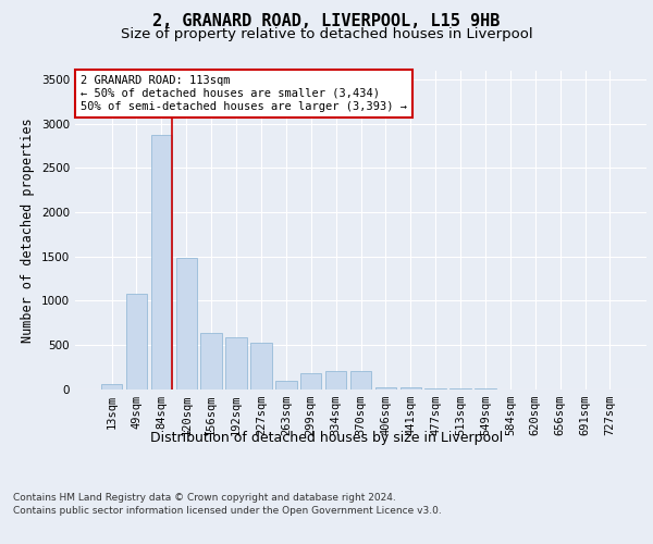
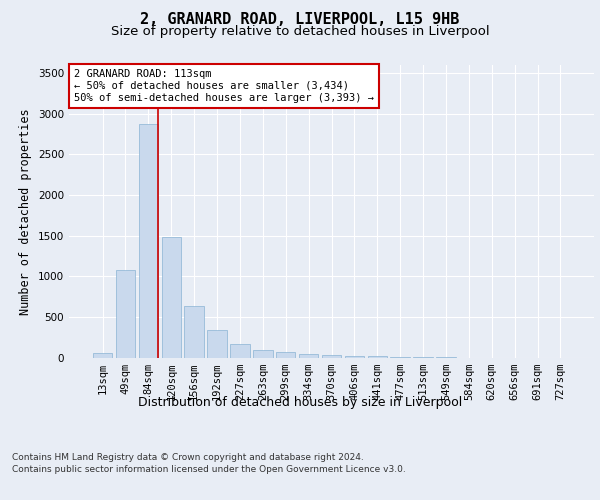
192sqm: 580 -> 340
227sqm: 520 -> 160
299sqm: 180 -> 60
334sqm: 200 -> 40
370sqm: 200 -> 40
